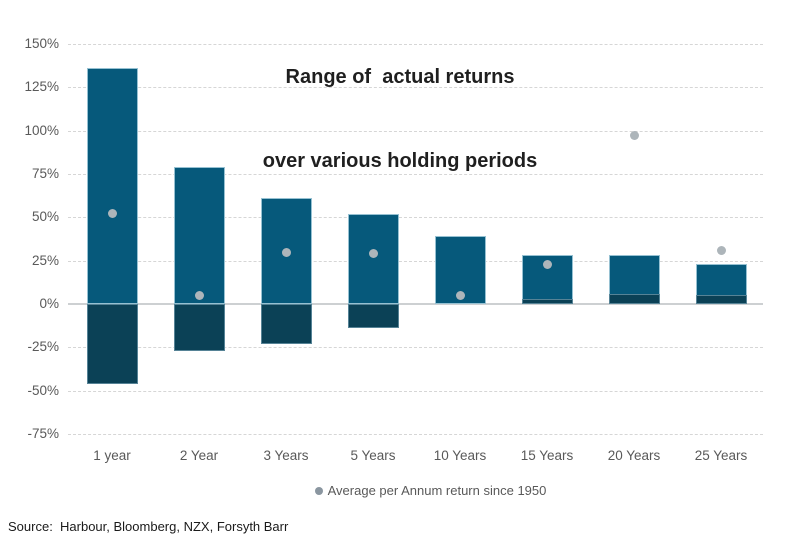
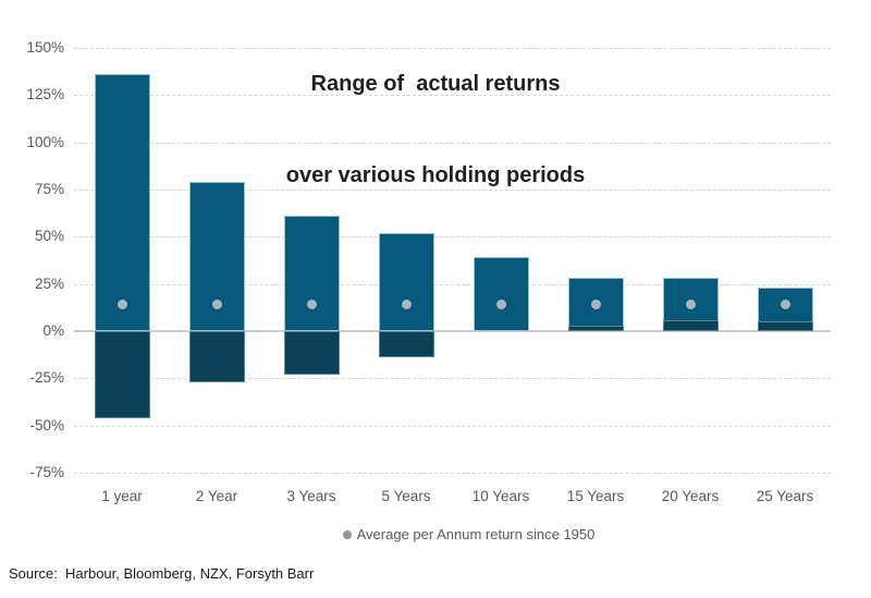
Average per Annum return since 1950/1 year: 52% -> 14%
Average per Annum return since 1950/2 Year: 5% -> 14%
Average per Annum return since 1950/3 Years: 30% -> 14%
Average per Annum return since 1950/5 Years: 29% -> 14%
Average per Annum return since 1950/10 Years: 5% -> 14%
Average per Annum return since 1950/15 Years: 23% -> 14%
Average per Annum return since 1950/20 Years: 97% -> 14%
Average per Annum return since 1950/25 Years: 31% -> 14%
